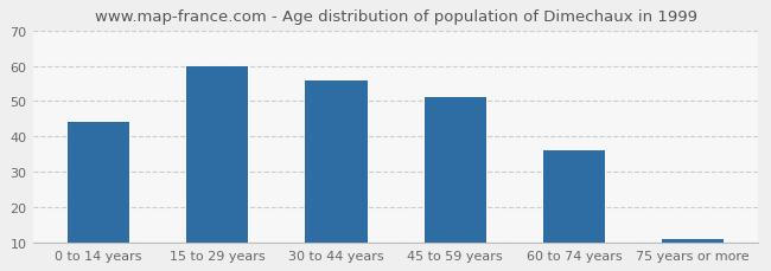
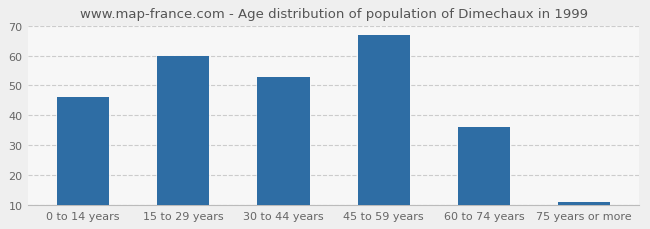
0 to 14 years: 44 -> 46
30 to 44 years: 56 -> 53
45 to 59 years: 51 -> 67
